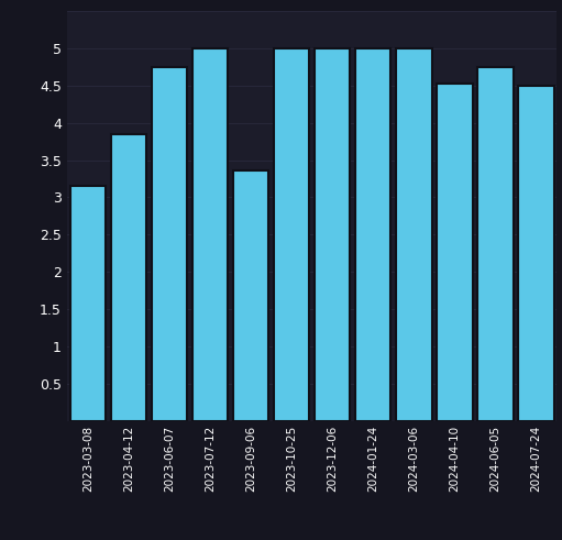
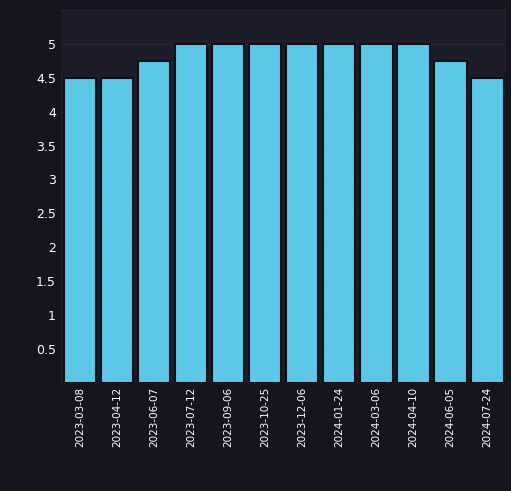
2023-03-08: 3.16 -> 4.50
2023-04-12: 3.84 -> 4.50
2023-09-06: 3.36 -> 5.00
2024-04-10: 4.52 -> 5.00
